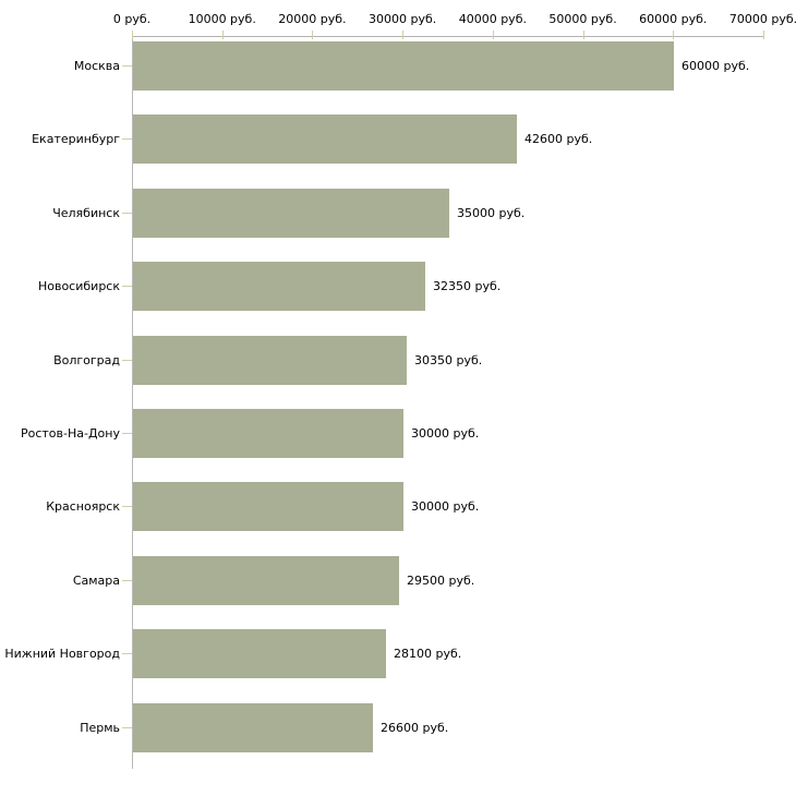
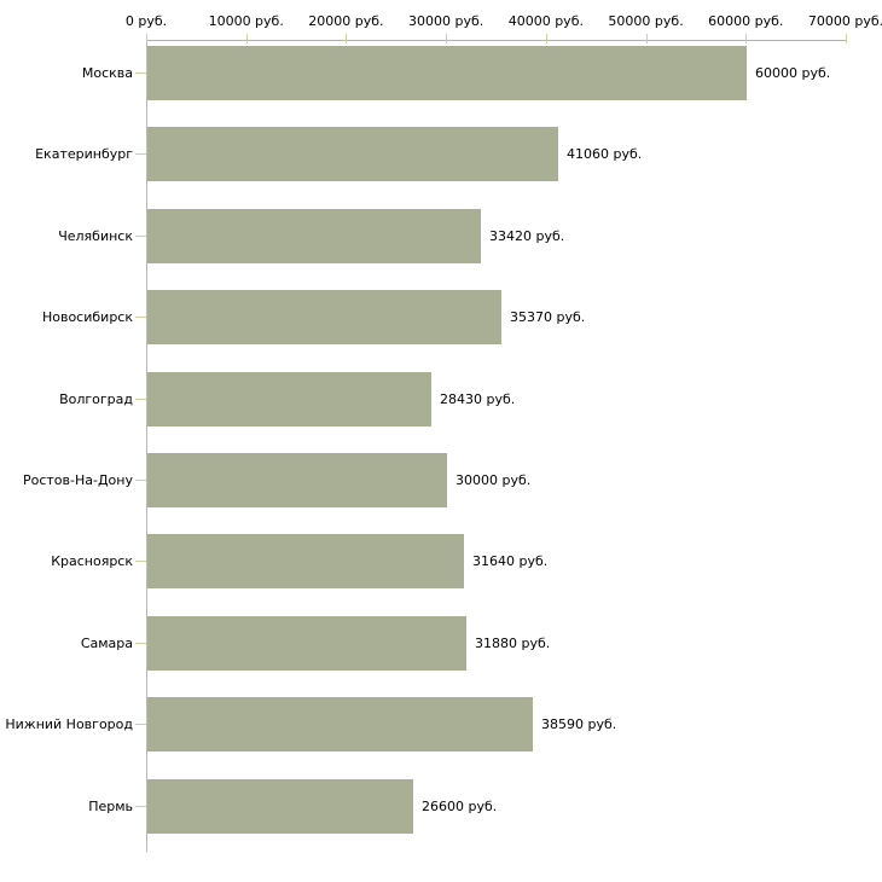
Екатеринбург: 42600 -> 41060
Челябинск: 35000 -> 33420
Новосибирск: 32350 -> 35370
Волгоград: 30350 -> 28430
Красноярск: 30000 -> 31640
Самара: 29500 -> 31880
Нижний Новгород: 28100 -> 38590
